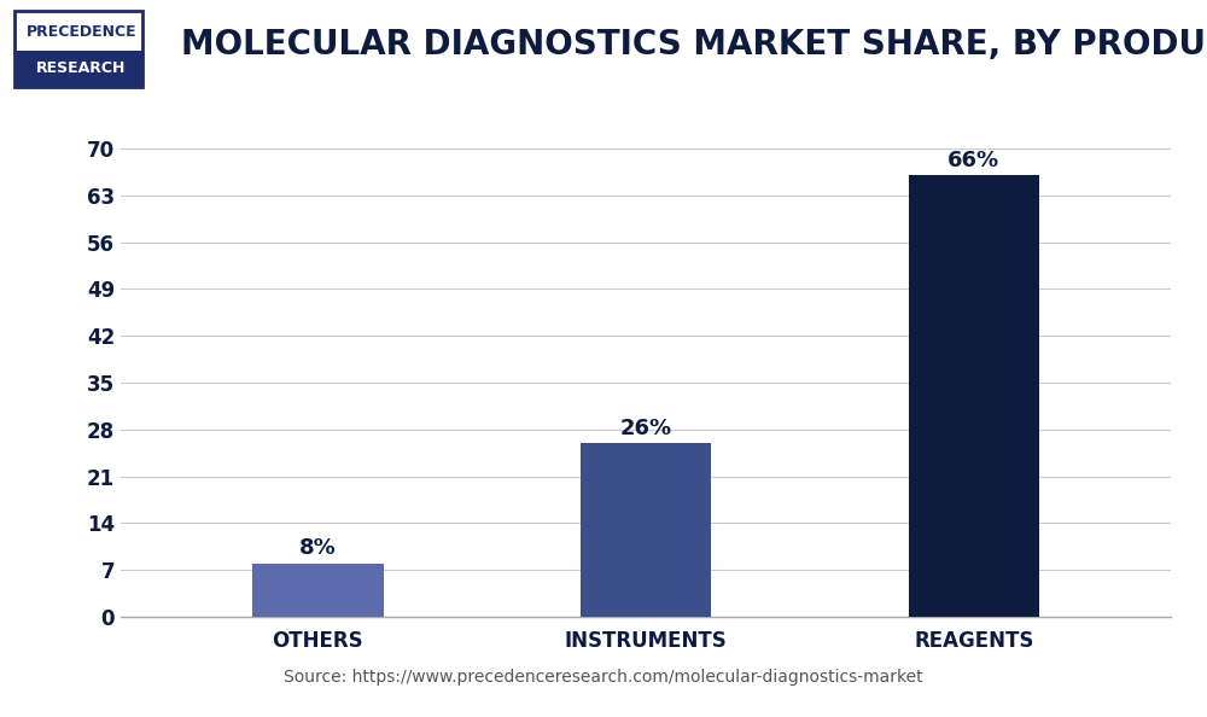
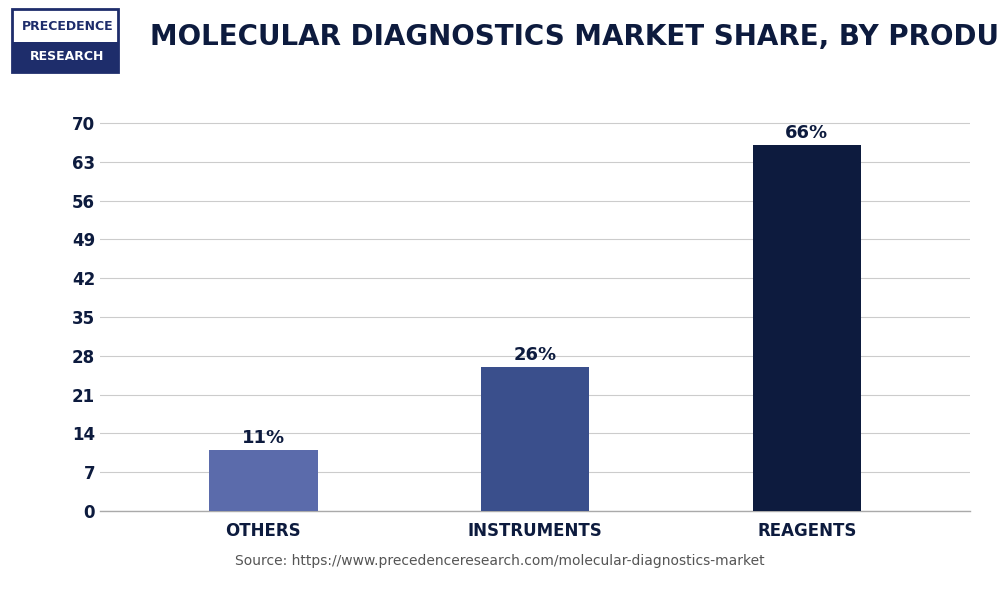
OTHERS: 8% -> 11%
